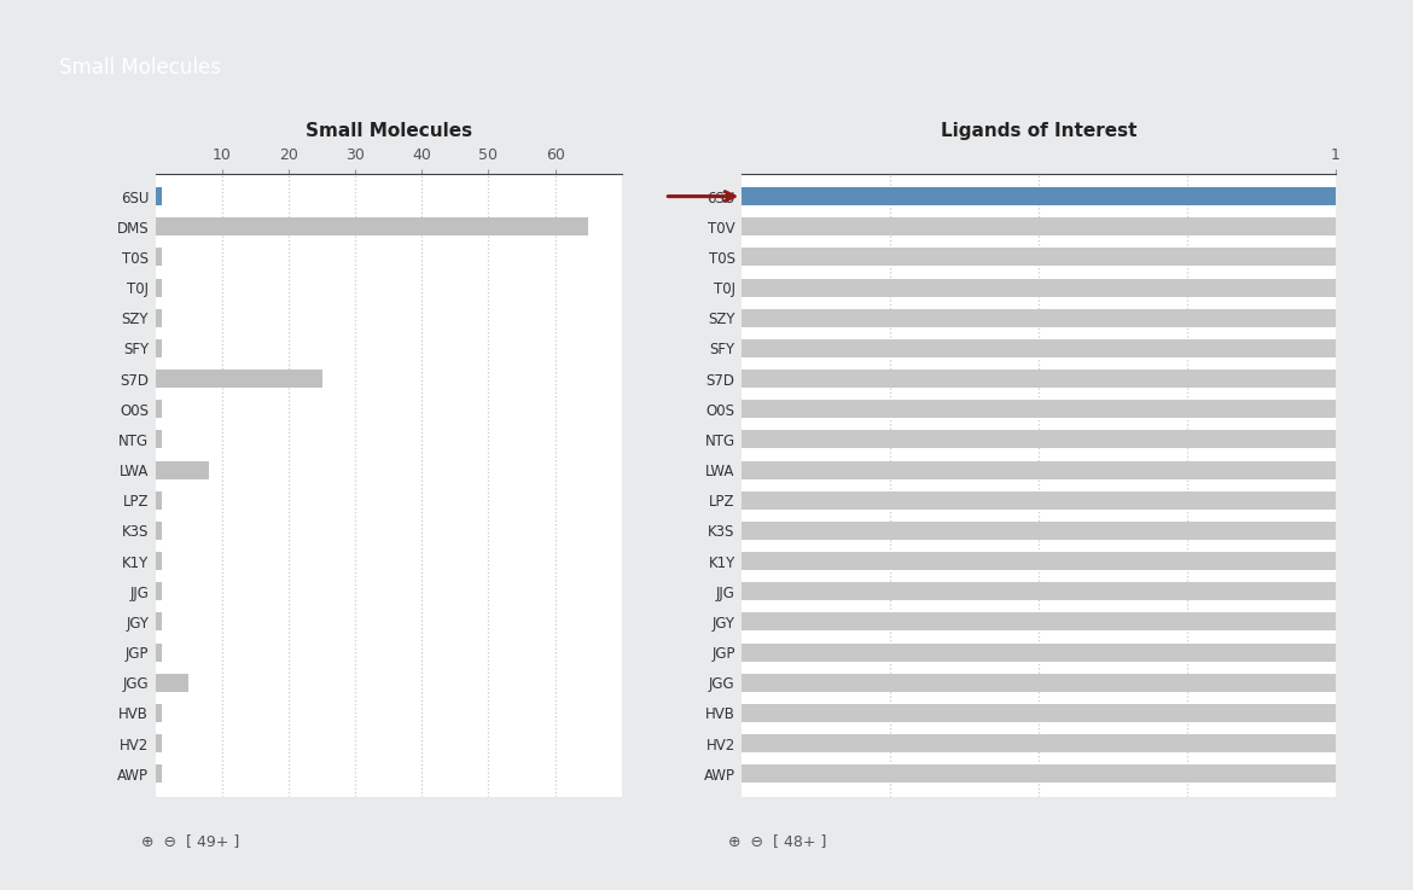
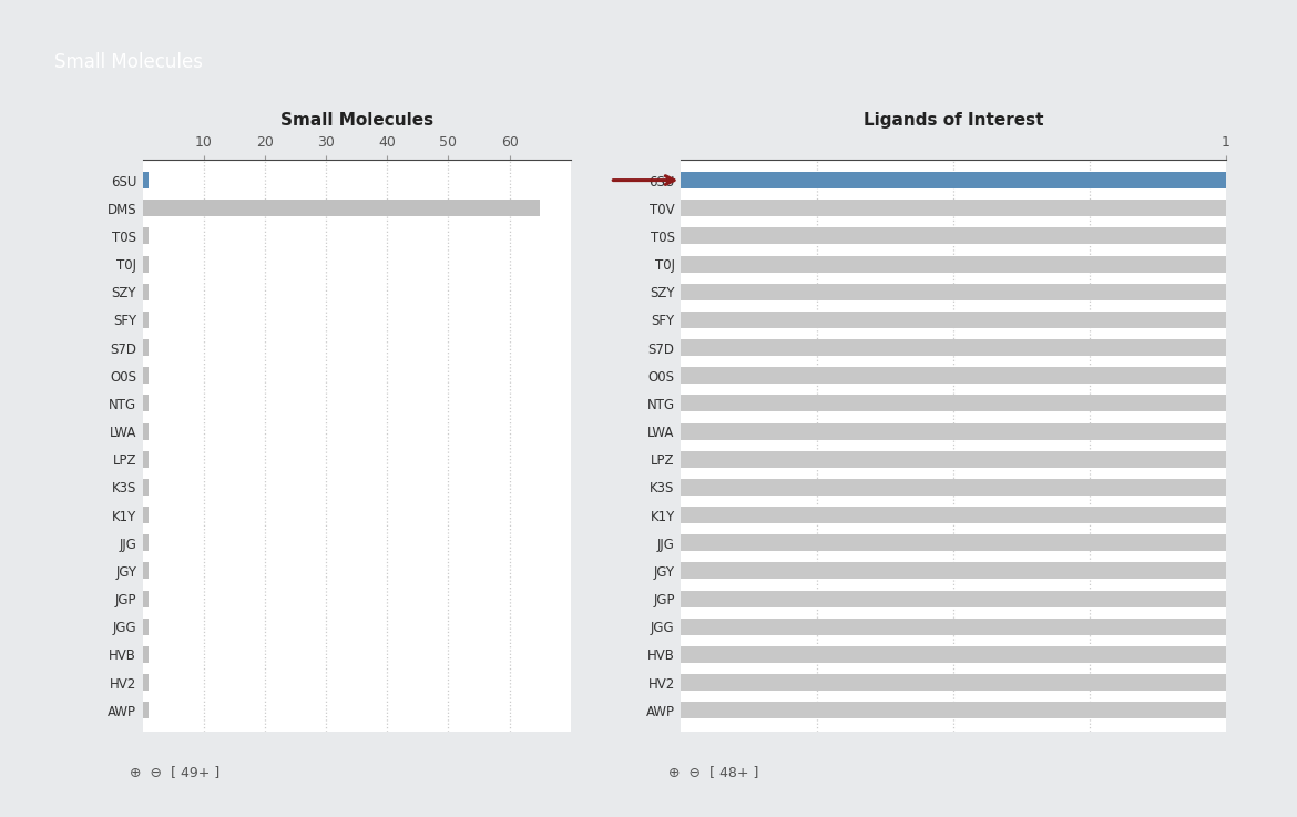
Small Molecules/S7D: 25 -> 1
Small Molecules/LWA: 8 -> 1
Small Molecules/JGG: 5 -> 1
